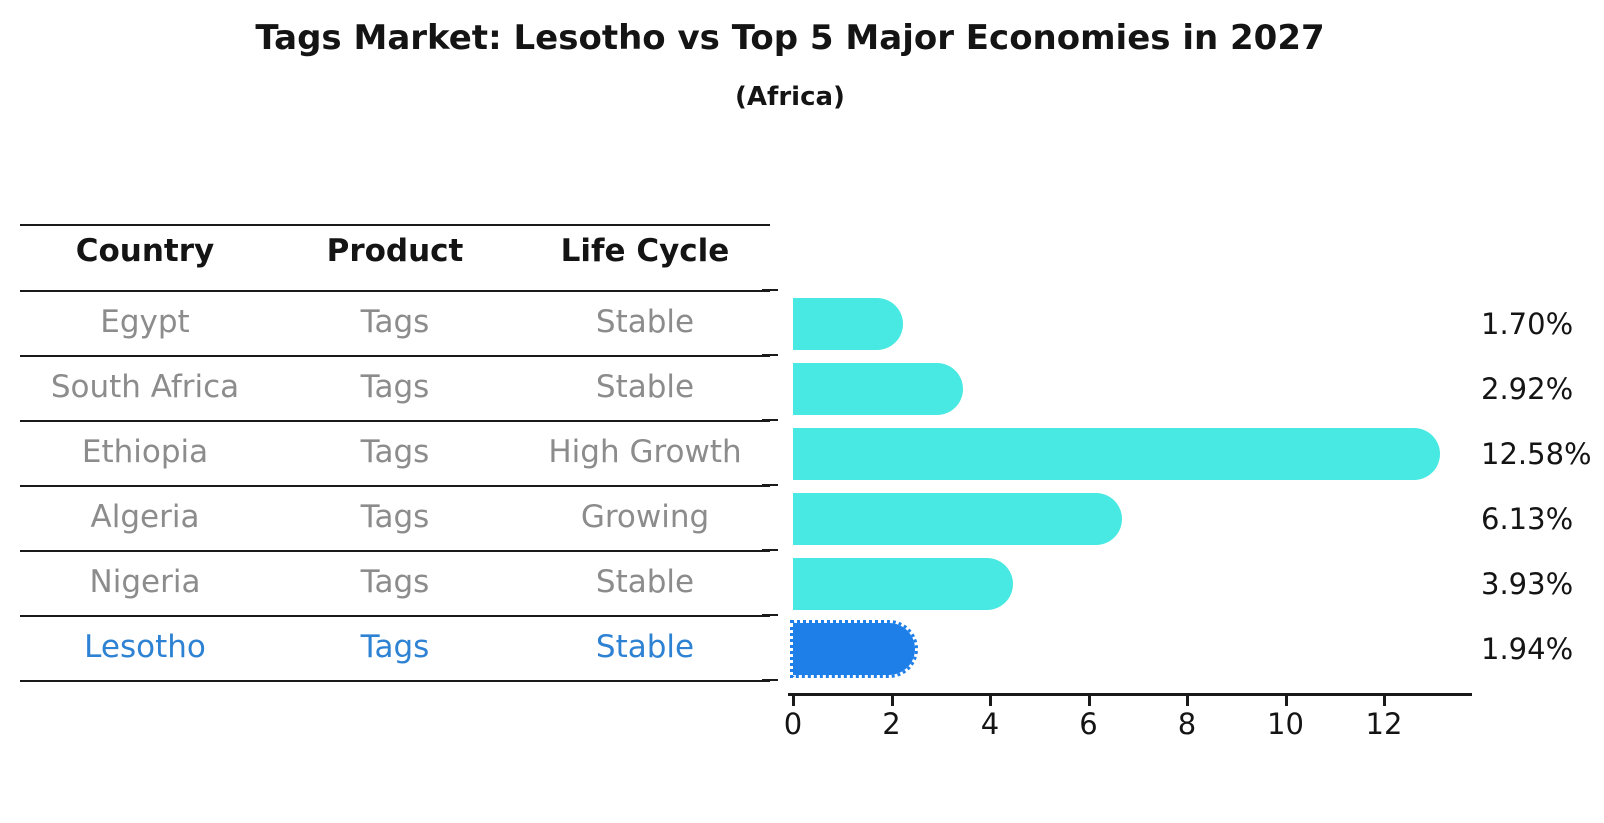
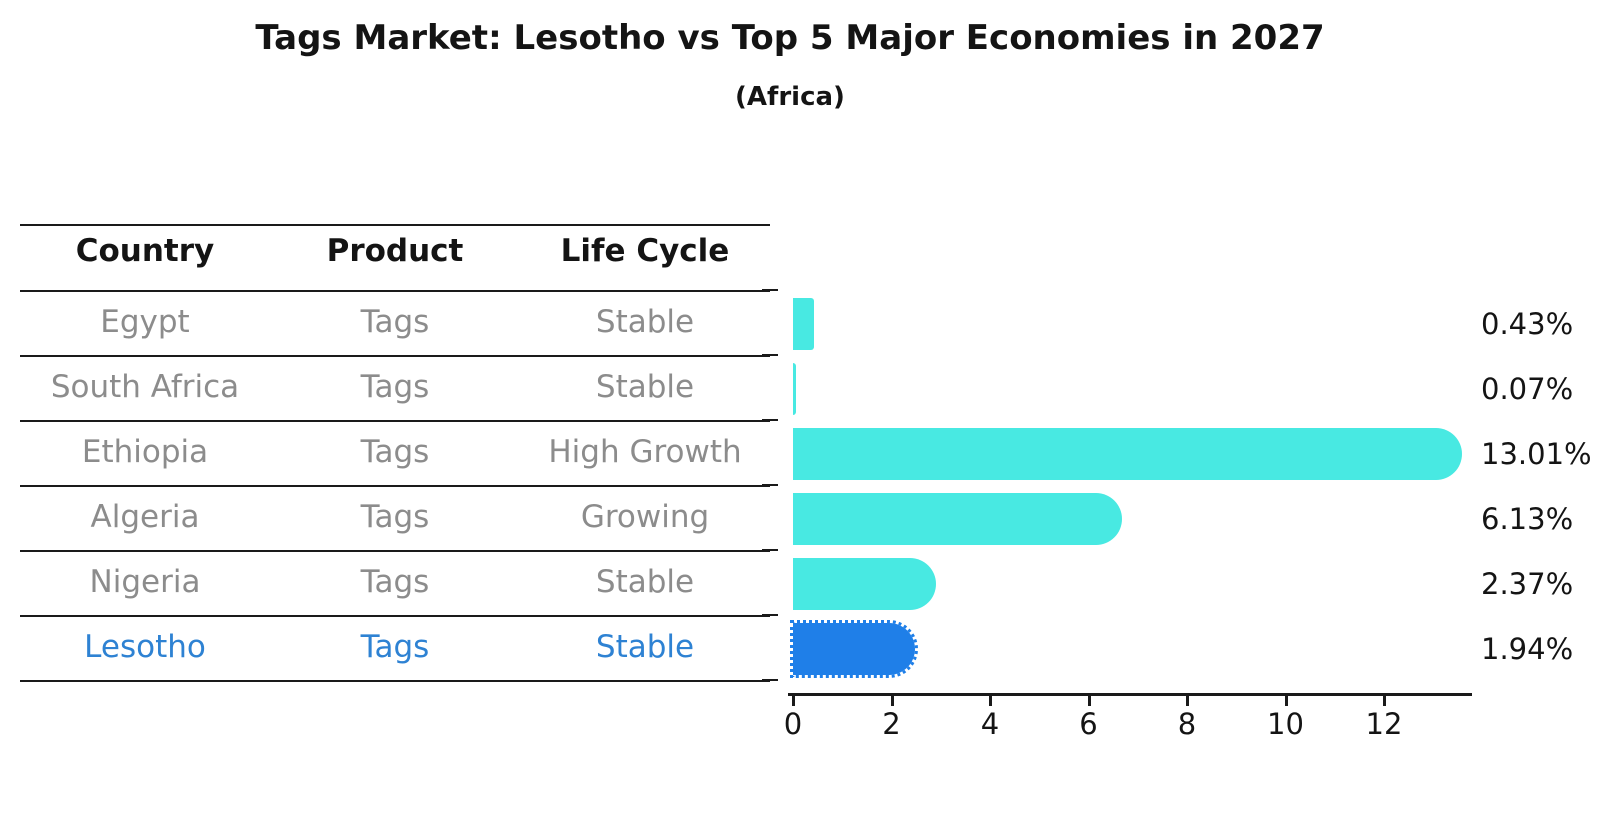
Egypt: 1.70% -> 0.43%
South Africa: 2.92% -> 0.07%
Ethiopia: 12.58% -> 13.01%
Nigeria: 3.93% -> 2.37%
